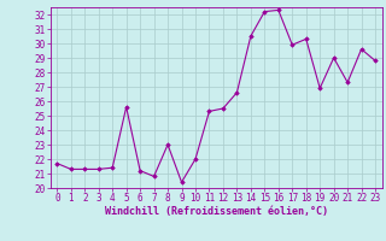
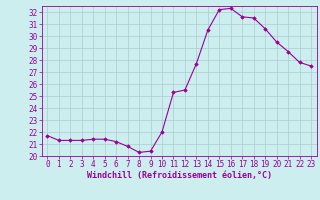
5: 25.6 -> 21.4
8: 23.0 -> 20.3
13: 26.6 -> 27.7
17: 29.9 -> 31.6
18: 30.3 -> 31.5
19: 26.9 -> 30.6
20: 29.0 -> 29.5
21: 27.3 -> 28.7
22: 29.6 -> 27.8
23: 28.8 -> 27.5
